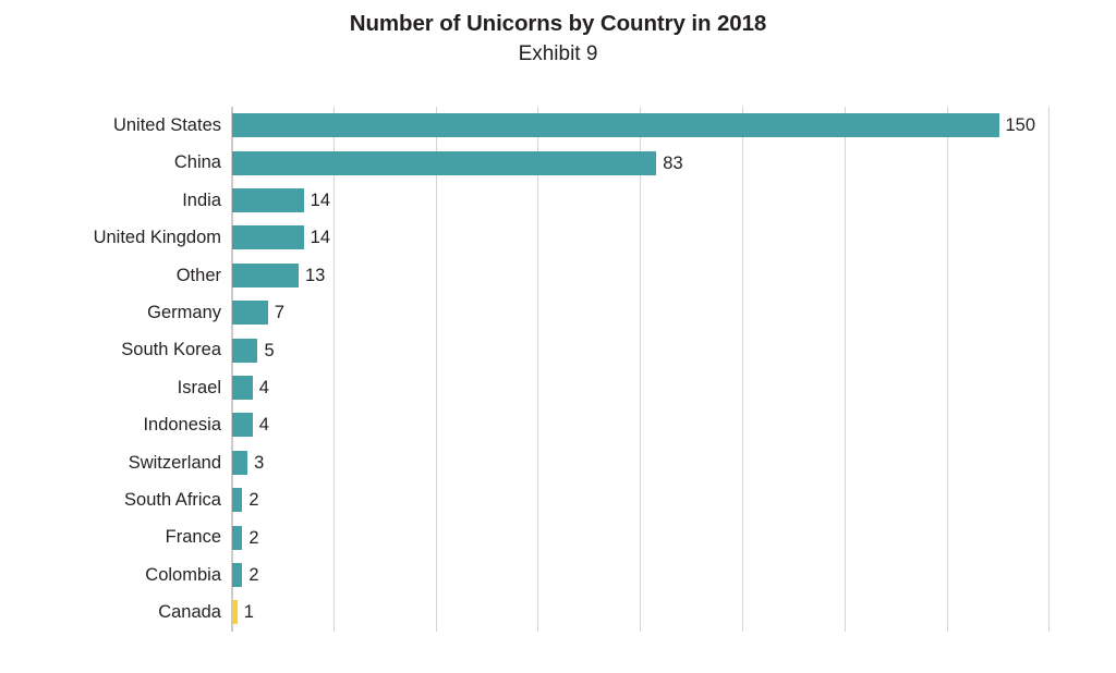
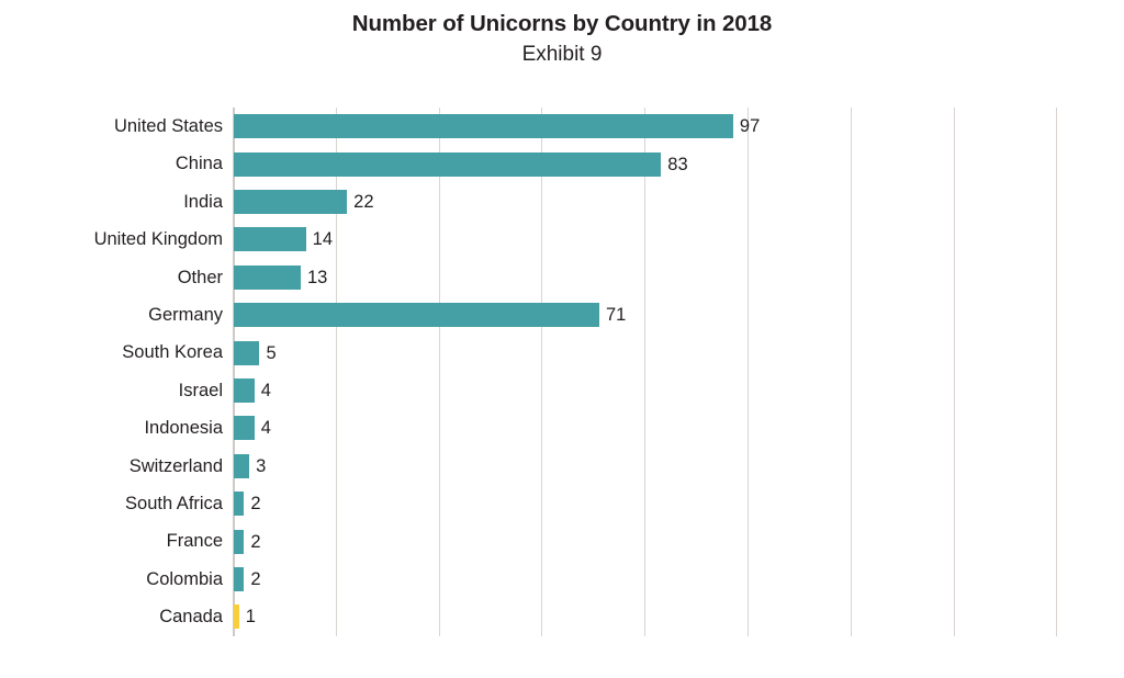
United States: 150 -> 97
India: 14 -> 22
Germany: 7 -> 71
